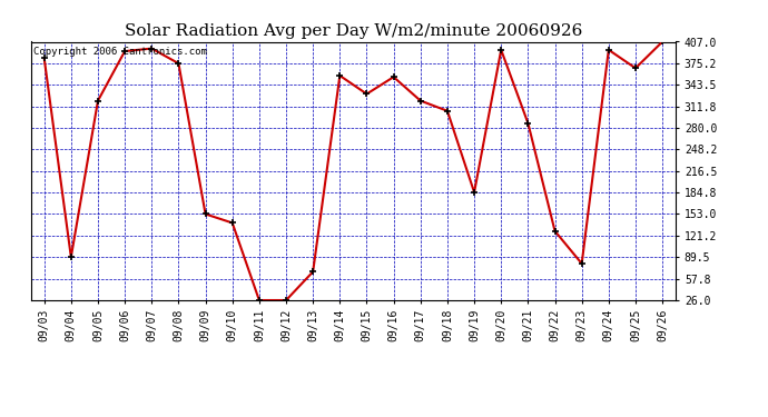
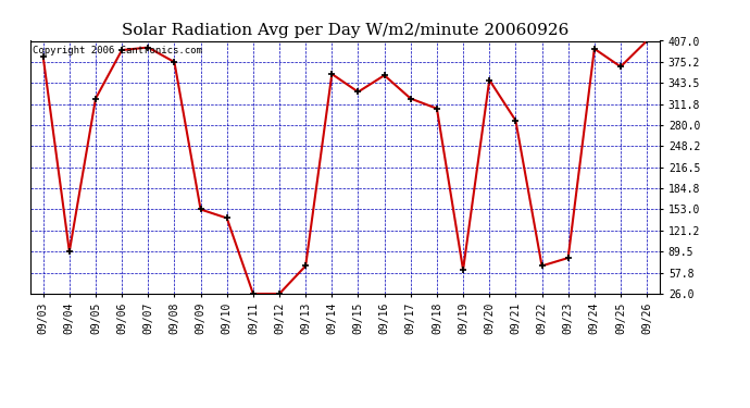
09/19: 185 -> 62
09/20: 395 -> 348
09/22: 128 -> 68
